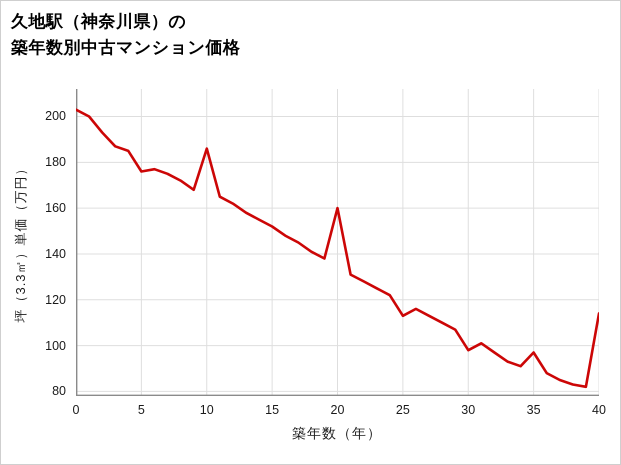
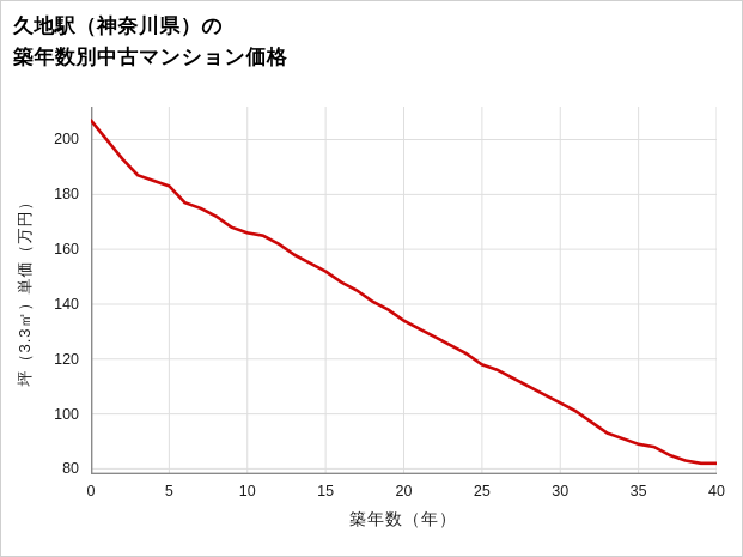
0: 203 -> 207
5: 176 -> 183
10: 186 -> 166
20: 160 -> 134
25: 113 -> 118
30: 98 -> 104
35: 97 -> 89
40: 114 -> 82
